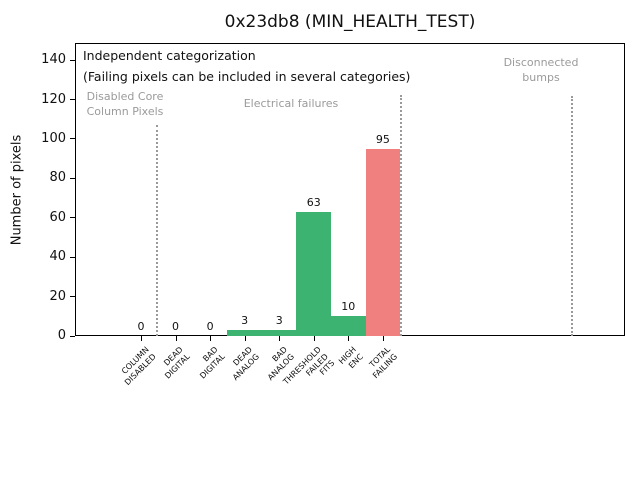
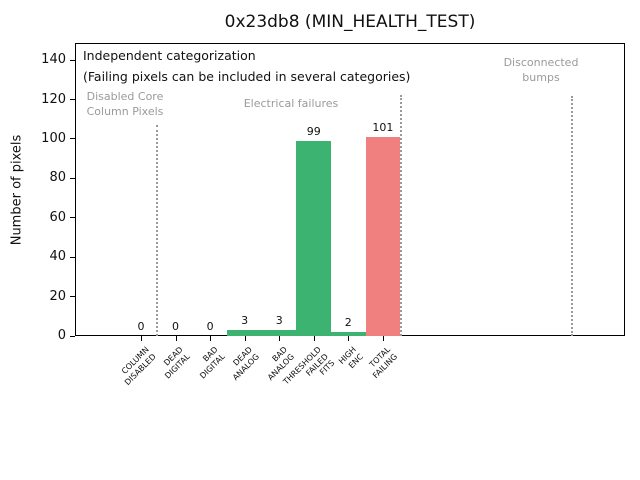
THRESHOLD FAILED FITS: 63 -> 99
HIGH ENC: 10 -> 2
TOTAL FAILING: 95 -> 101
